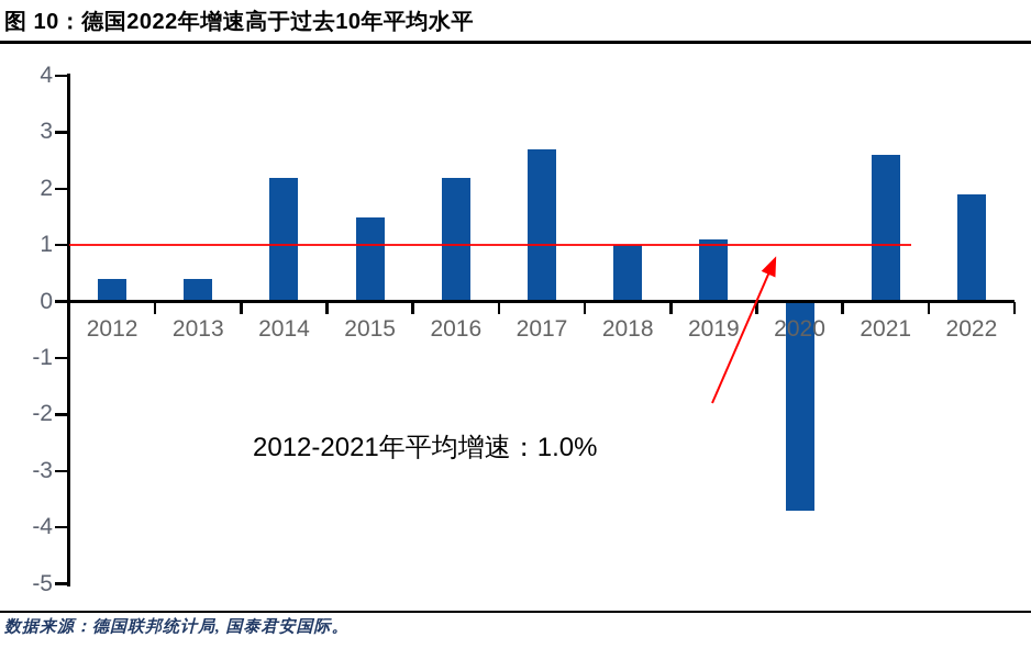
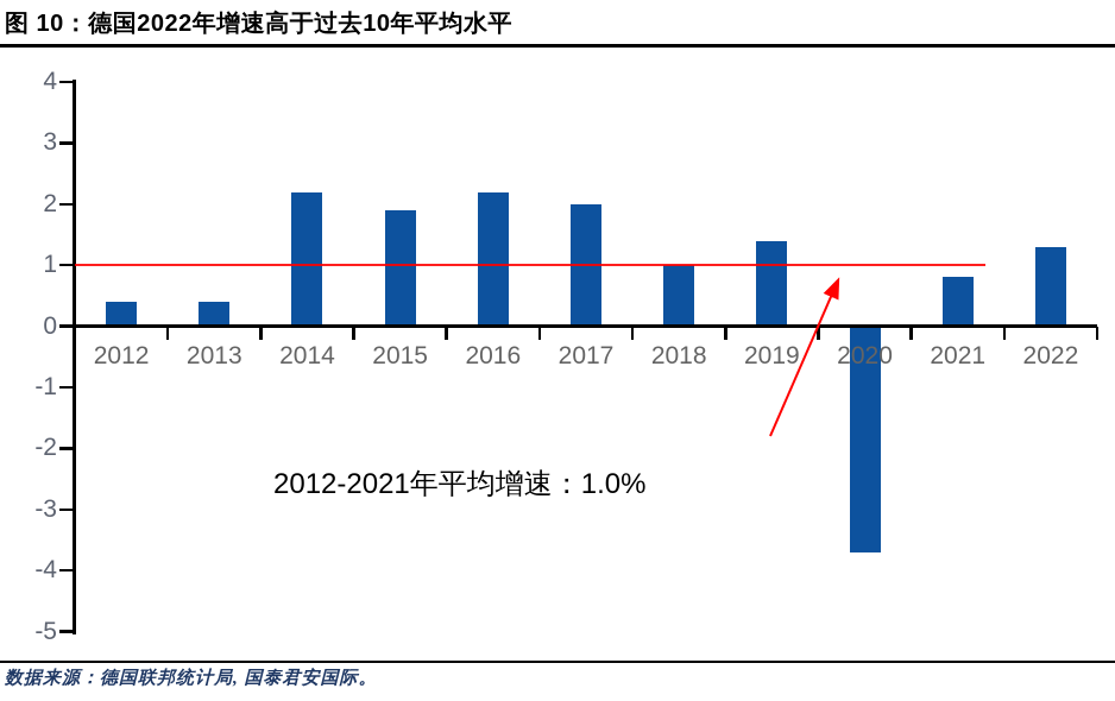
2015: 1.5 -> 1.9
2017: 2.7 -> 2.0
2019: 1.1 -> 1.4
2021: 2.6 -> 0.8
2022: 1.9 -> 1.3
